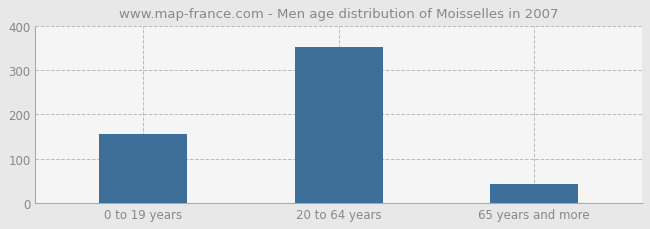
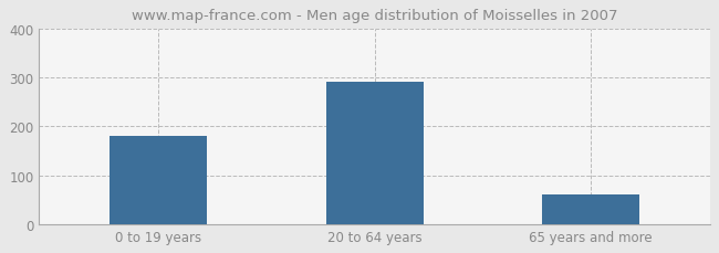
0 to 19 years: 155 -> 180
20 to 64 years: 352 -> 290
65 years and more: 42 -> 60
